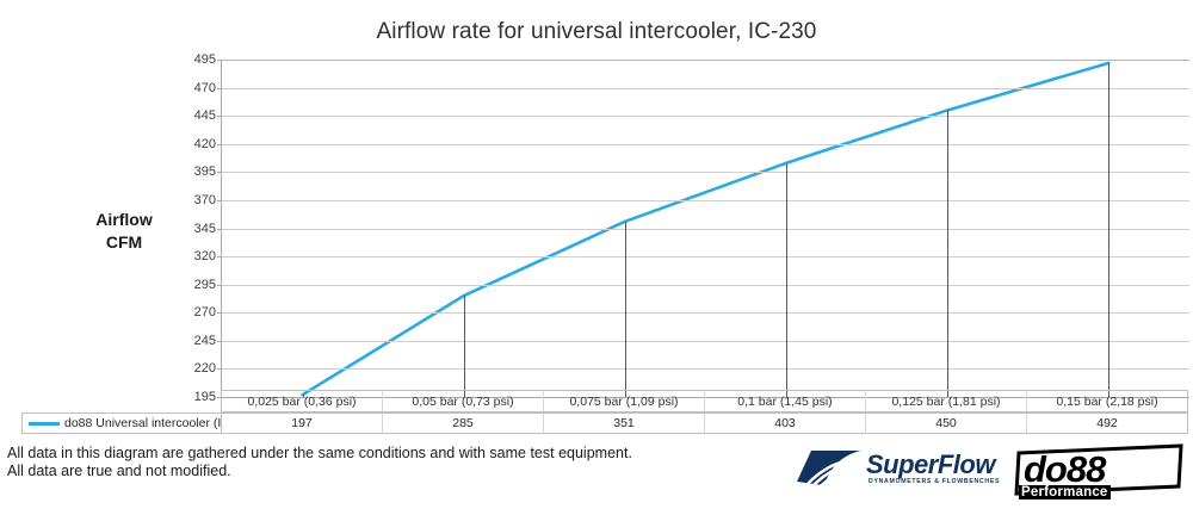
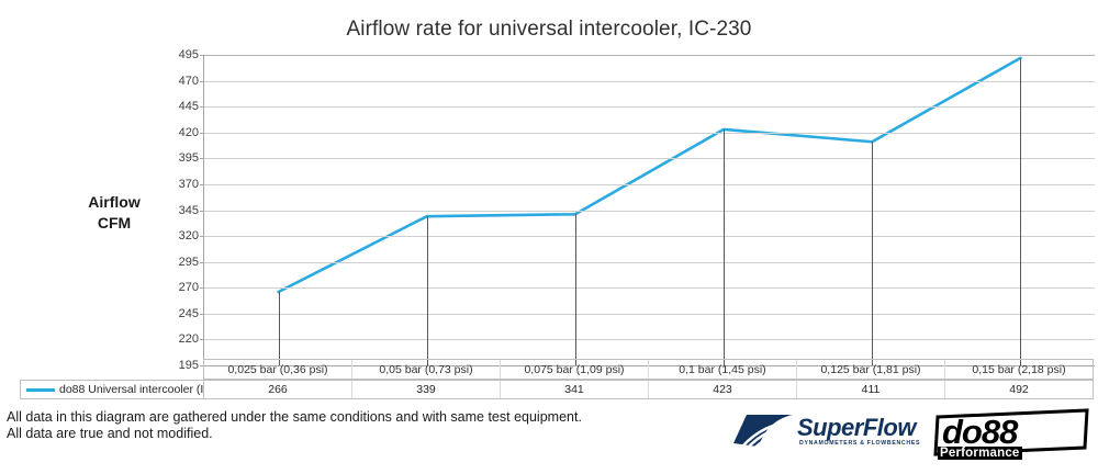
0,025 bar (0,36 psi): 197 -> 266
0,05 bar (0,73 psi): 285 -> 339
0,075 bar (1,09 psi): 351 -> 341
0,1 bar (1,45 psi): 403 -> 423
0,125 bar (1,81 psi): 450 -> 411
